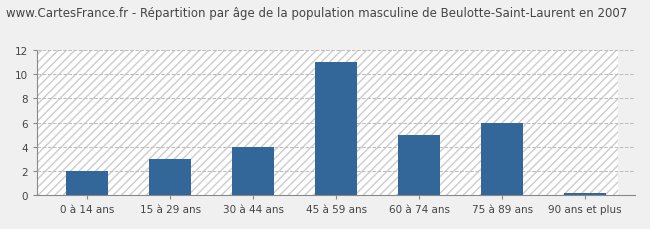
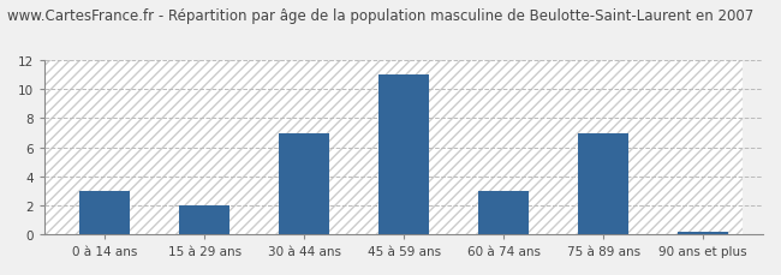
0 à 14 ans: 2.0 -> 3.0
15 à 29 ans: 3.0 -> 2.0
30 à 44 ans: 4.0 -> 7.0
60 à 74 ans: 5.0 -> 3.0
75 à 89 ans: 6.0 -> 7.0
